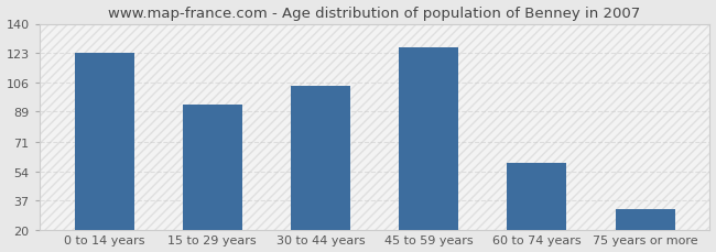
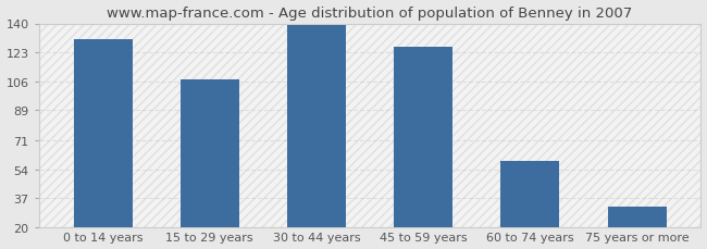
0 to 14 years: 123 -> 131
15 to 29 years: 93 -> 107
30 to 44 years: 104 -> 139
